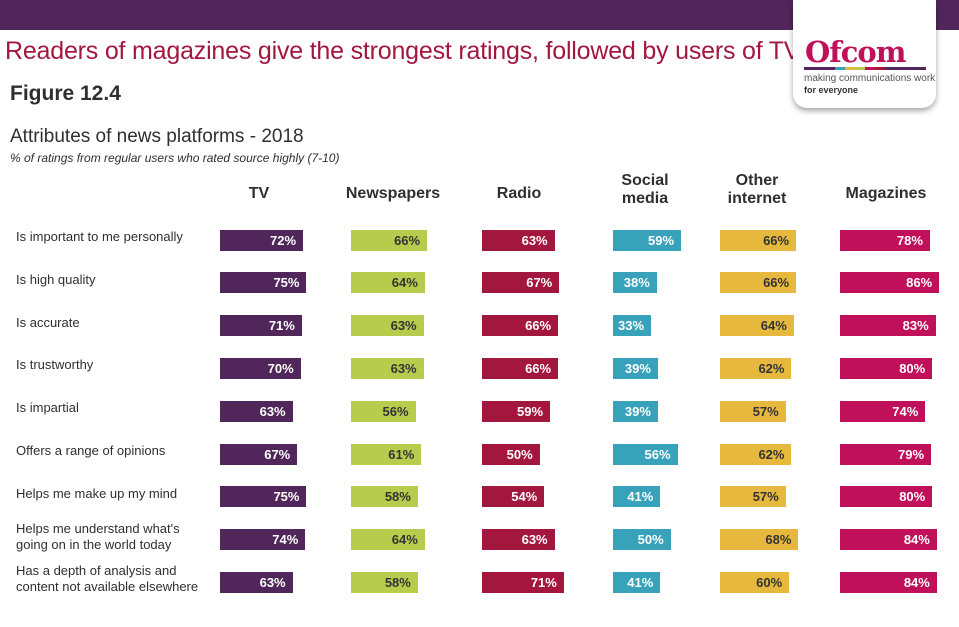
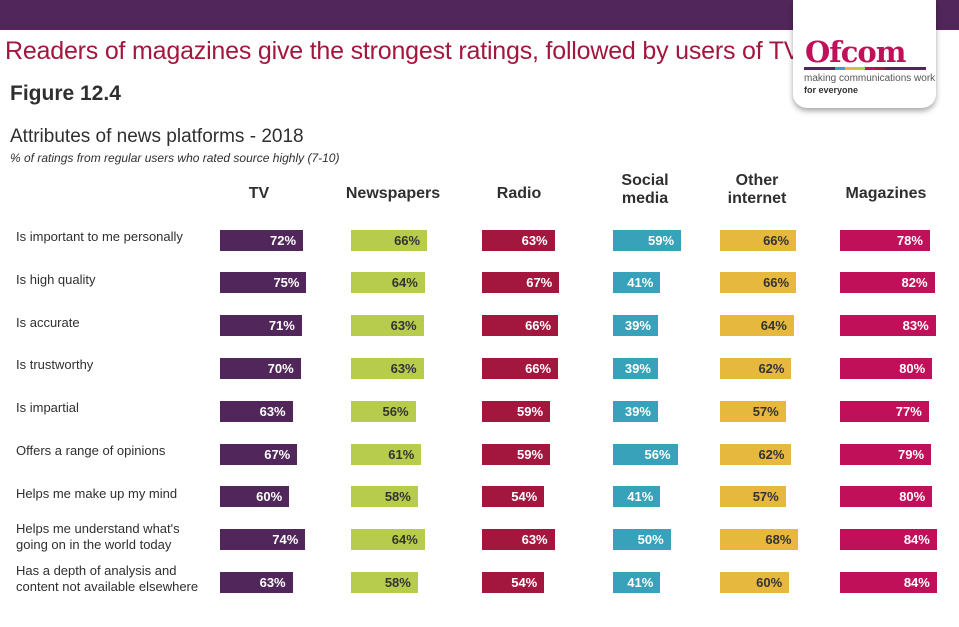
Social media/Is high quality: 38% -> 41%
Magazines/Is high quality: 86% -> 82%
Social media/Is accurate: 33% -> 39%
Magazines/Is impartial: 74% -> 77%
Radio/Offers a range of opinions: 50% -> 59%
TV/Helps me make up my mind: 75% -> 60%
Radio/Has a depth of analysis and content not available elsewhere: 71% -> 54%
